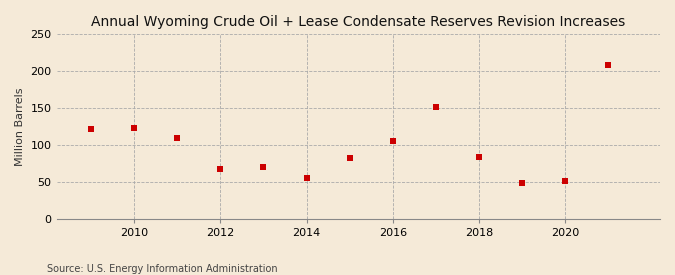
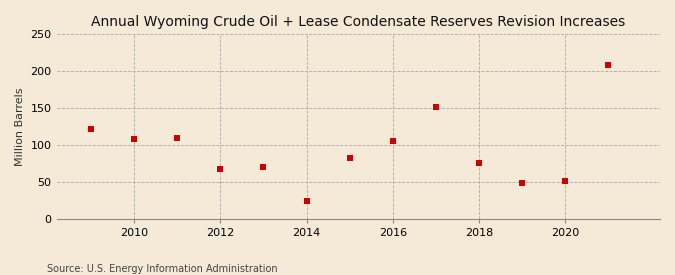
2010: 123 -> 108
2014: 56 -> 24
2018: 84 -> 76
